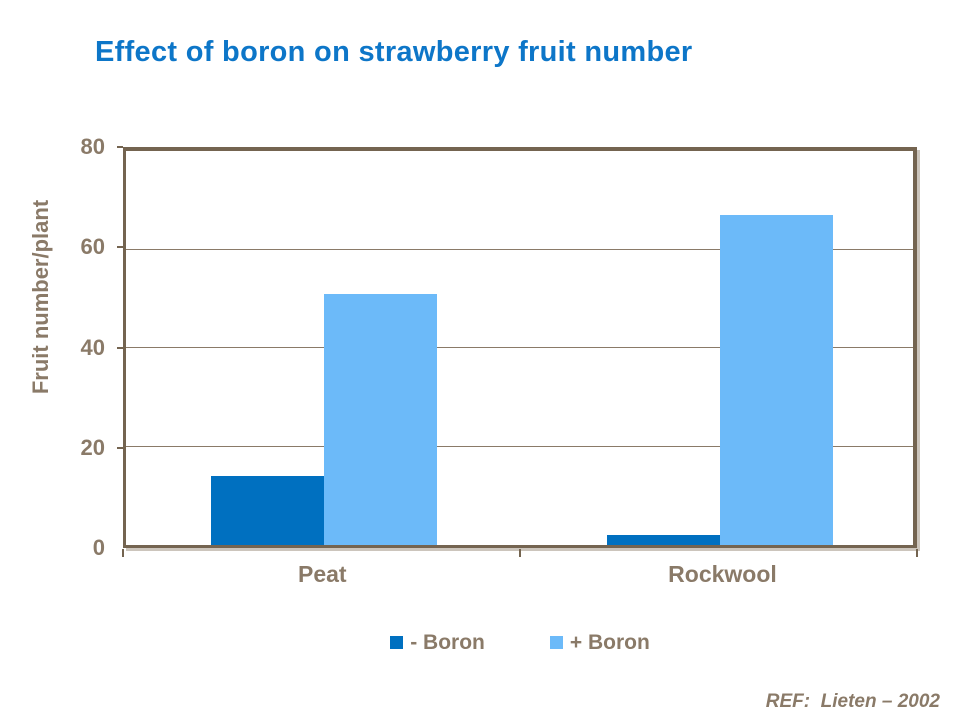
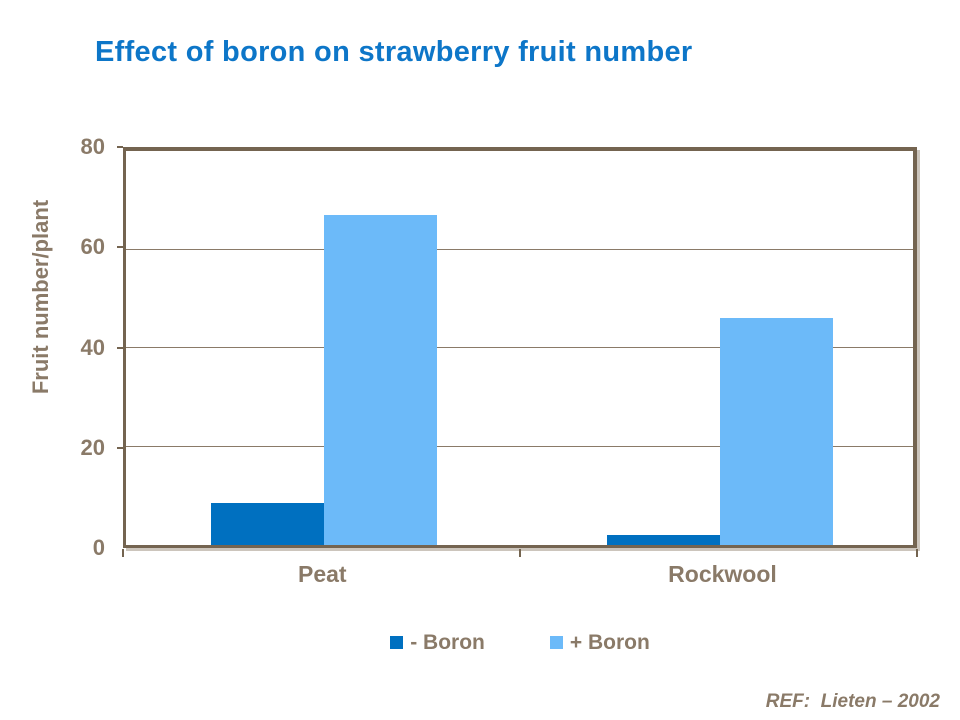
- Boron/Peat: 14 -> 8
+ Boron/Peat: 51 -> 67
+ Boron/Rockwool: 67 -> 46
